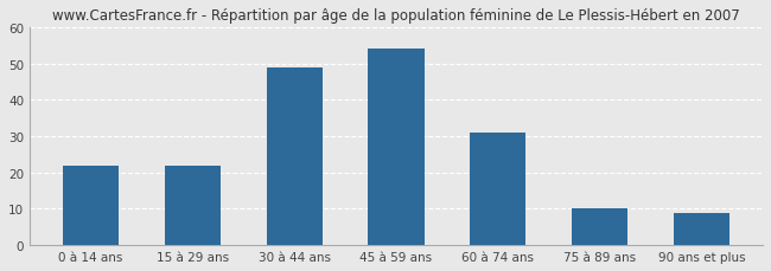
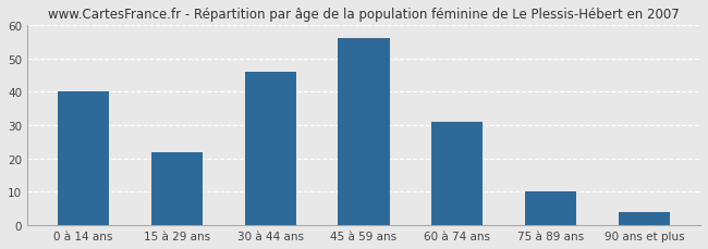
0 à 14 ans: 22 -> 40
30 à 44 ans: 49 -> 46
45 à 59 ans: 54 -> 56
90 ans et plus: 9 -> 4
